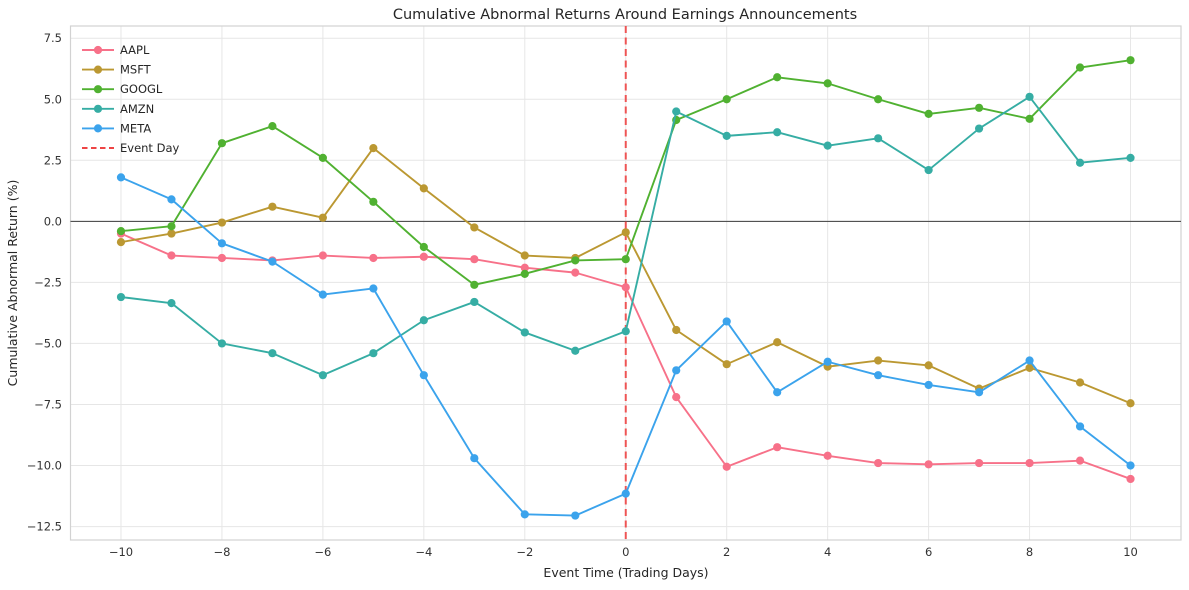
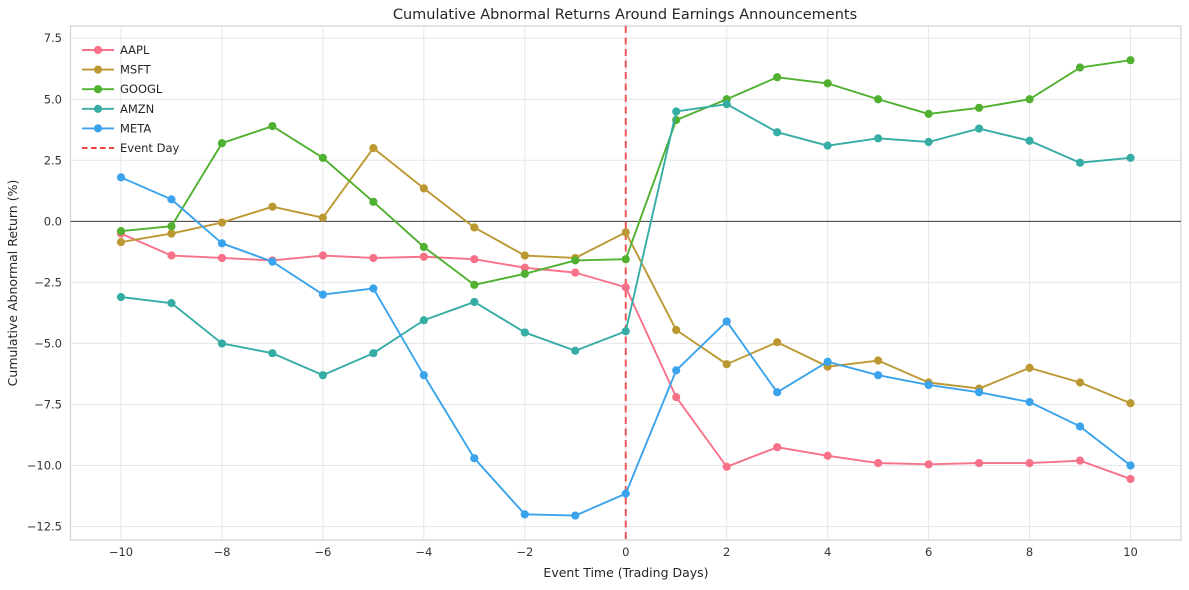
AMZN/2: 3.5 -> 4.8
MSFT/6: -5.9 -> -6.6
AMZN/6: 2.1 -> 3.2
GOOGL/8: 4.2 -> 5.0
AMZN/8: 5.1 -> 3.3
META/8: -5.7 -> -7.4
